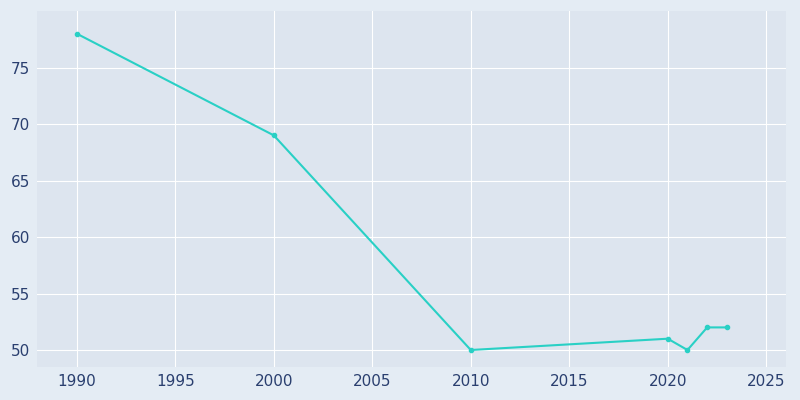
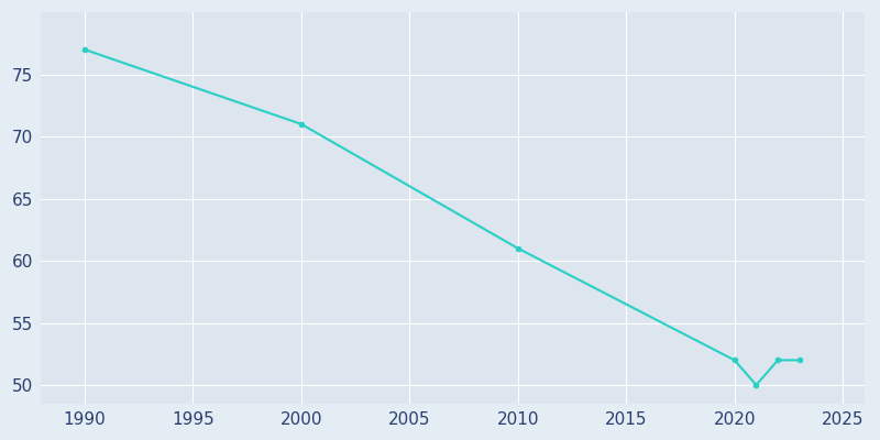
1990: 78 -> 77
2000: 69 -> 71
2010: 50 -> 61
2020: 51 -> 52
